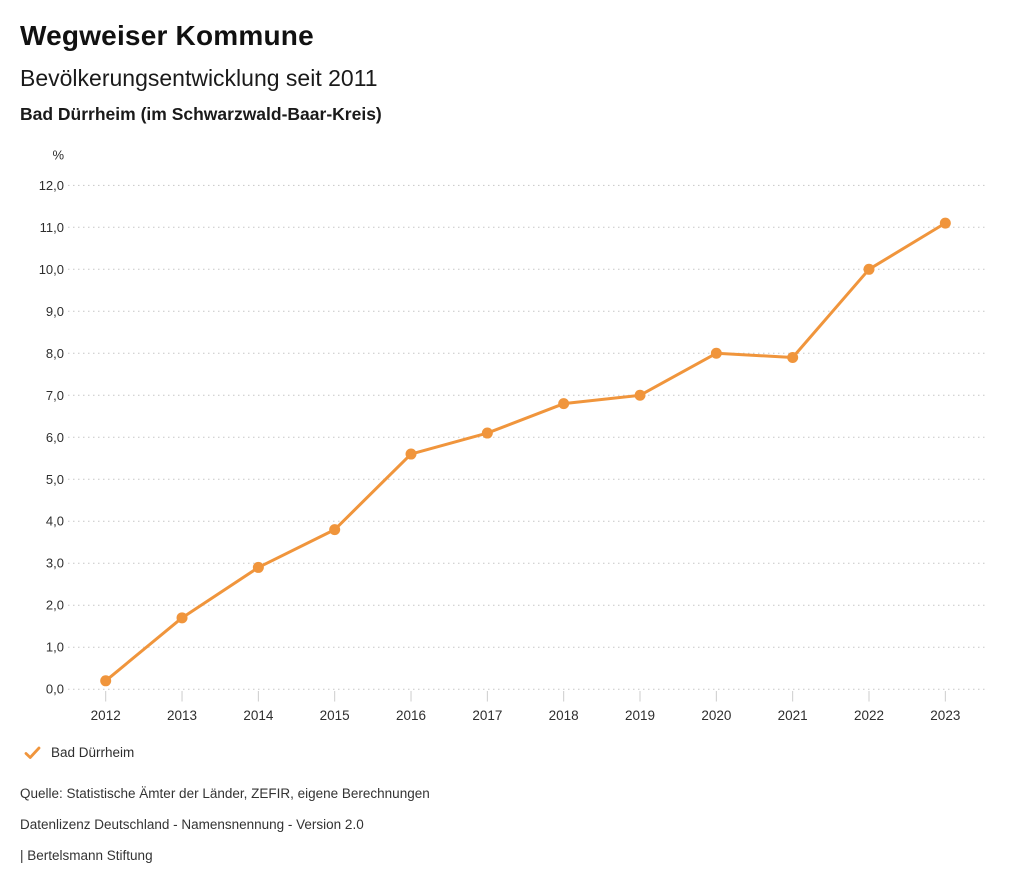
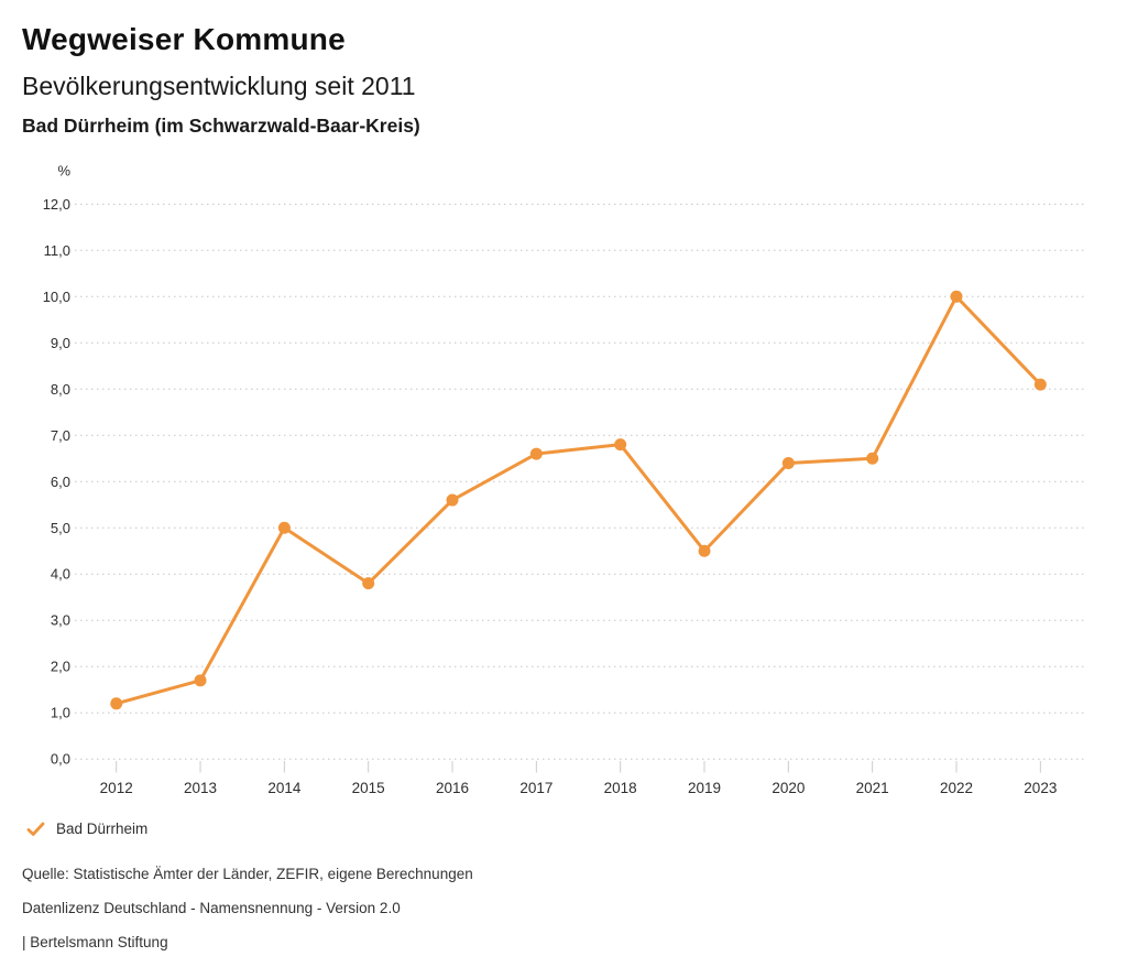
2012: 0,2 -> 1,2
2014: 2,9 -> 5,0
2017: 6,1 -> 6,6
2019: 7,0 -> 4,5
2020: 8,0 -> 6,4
2021: 7,9 -> 6,5
2023: 11,1 -> 8,1
